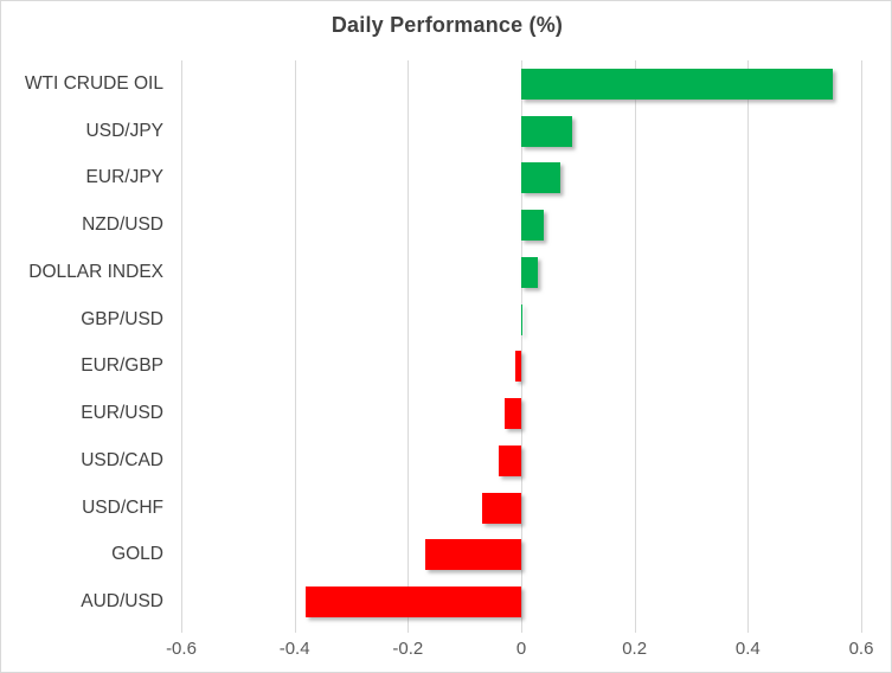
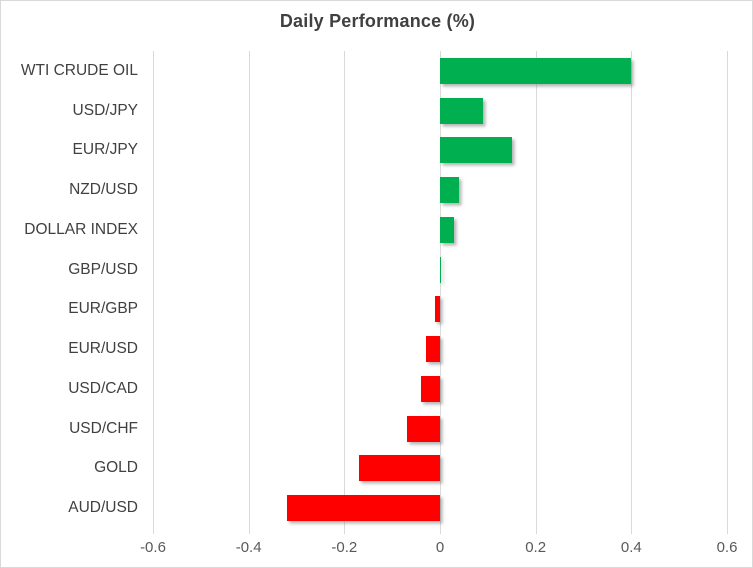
WTI CRUDE OIL: 0.55 -> 0.40
EUR/JPY: 0.07 -> 0.15
AUD/USD: -0.38 -> -0.32
